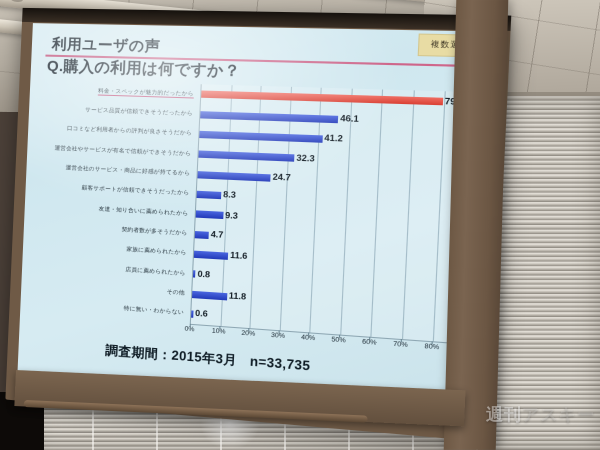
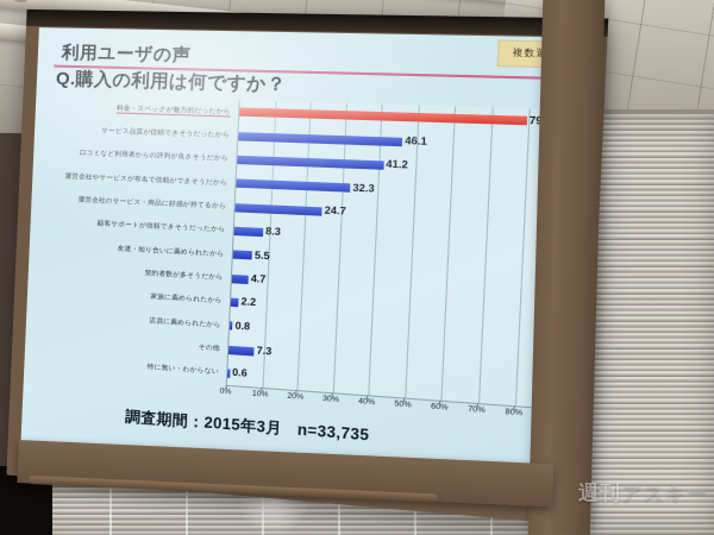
友達・知り合いに薦められたから: 9.3 -> 5.5
家族に薦められたから: 11.6 -> 2.2
その他: 11.8 -> 7.3
